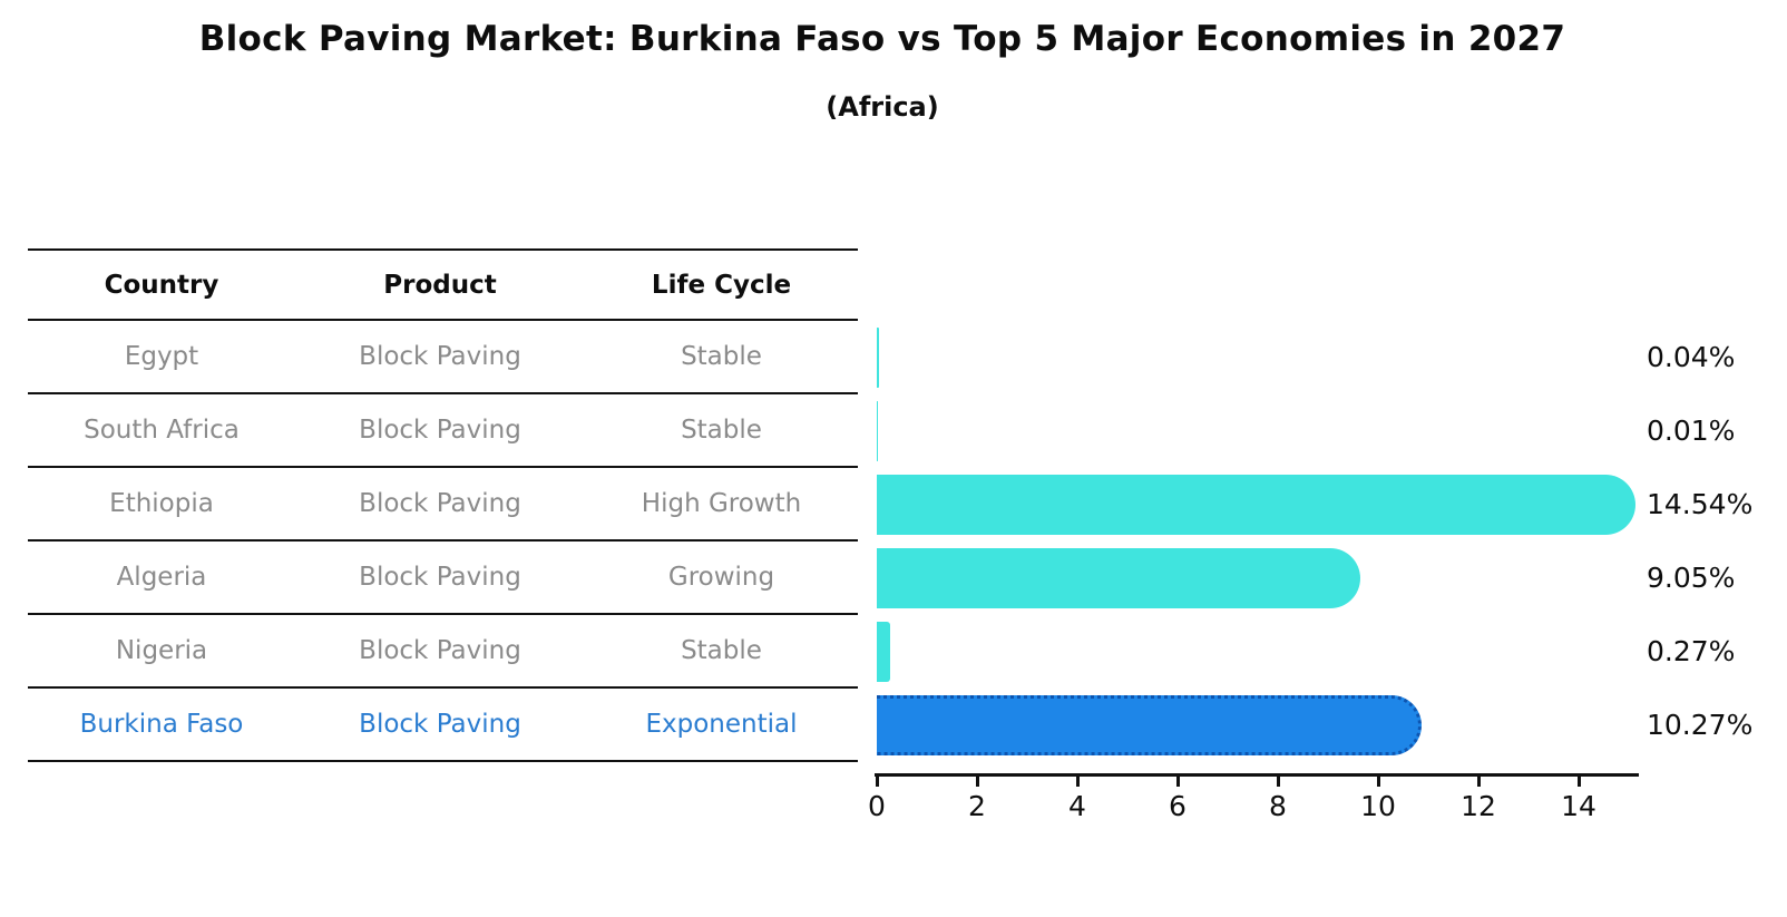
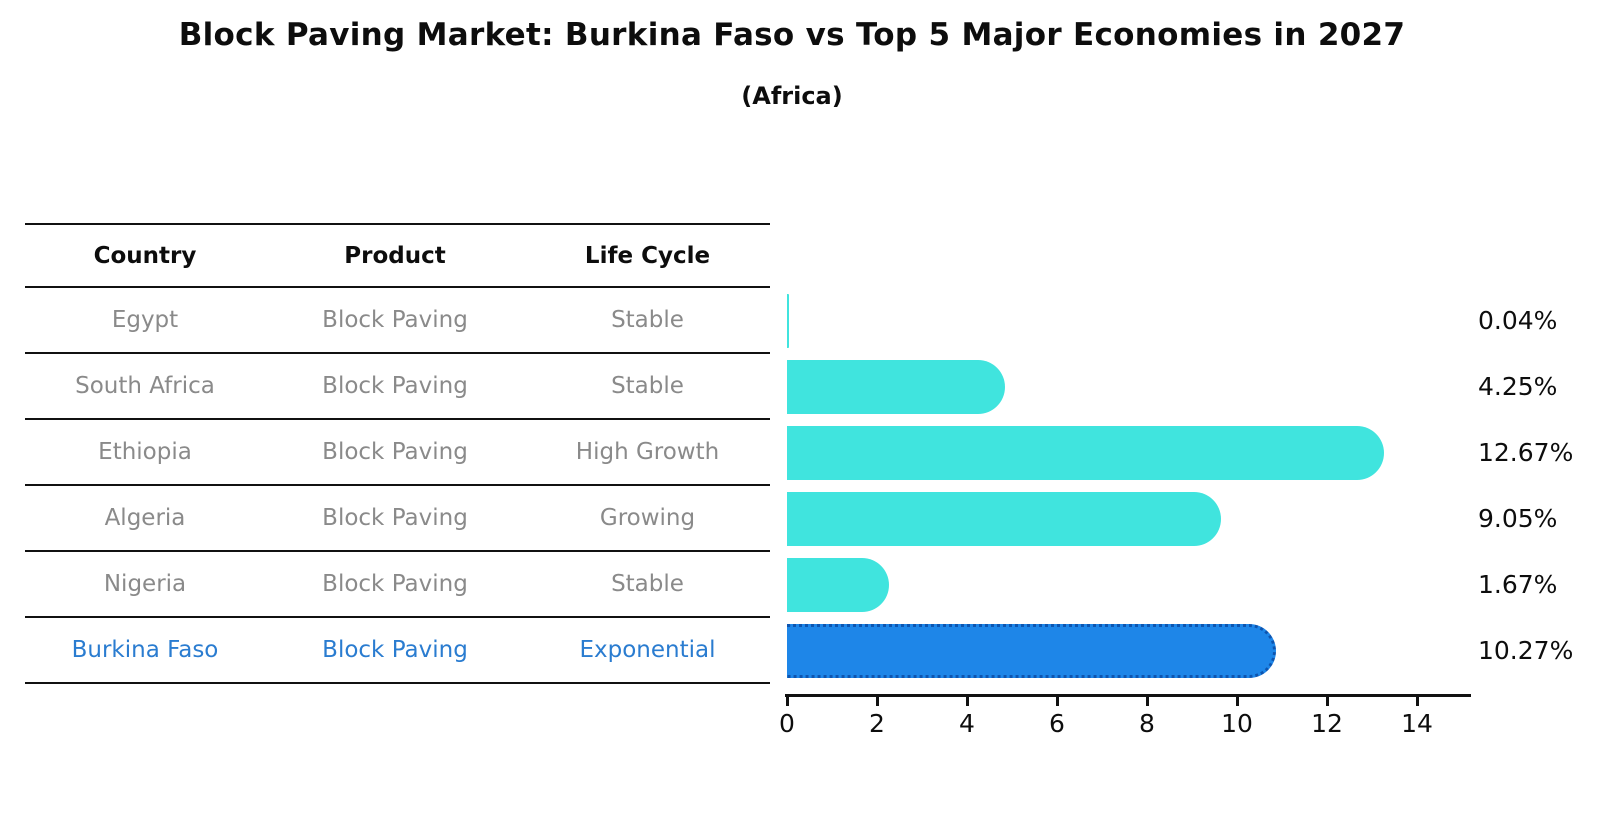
South Africa: 0.01% -> 4.25%
Ethiopia: 14.54% -> 12.67%
Nigeria: 0.27% -> 1.67%
